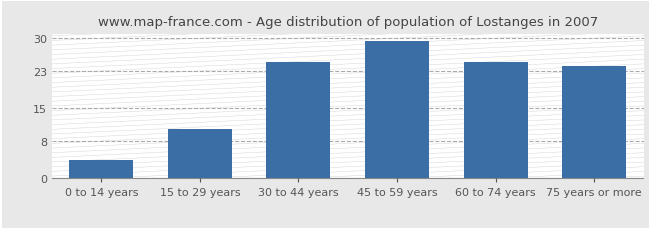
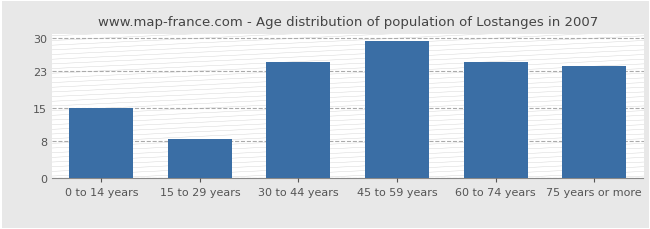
0 to 14 years: 4.0 -> 15.0
15 to 29 years: 10.5 -> 8.5
